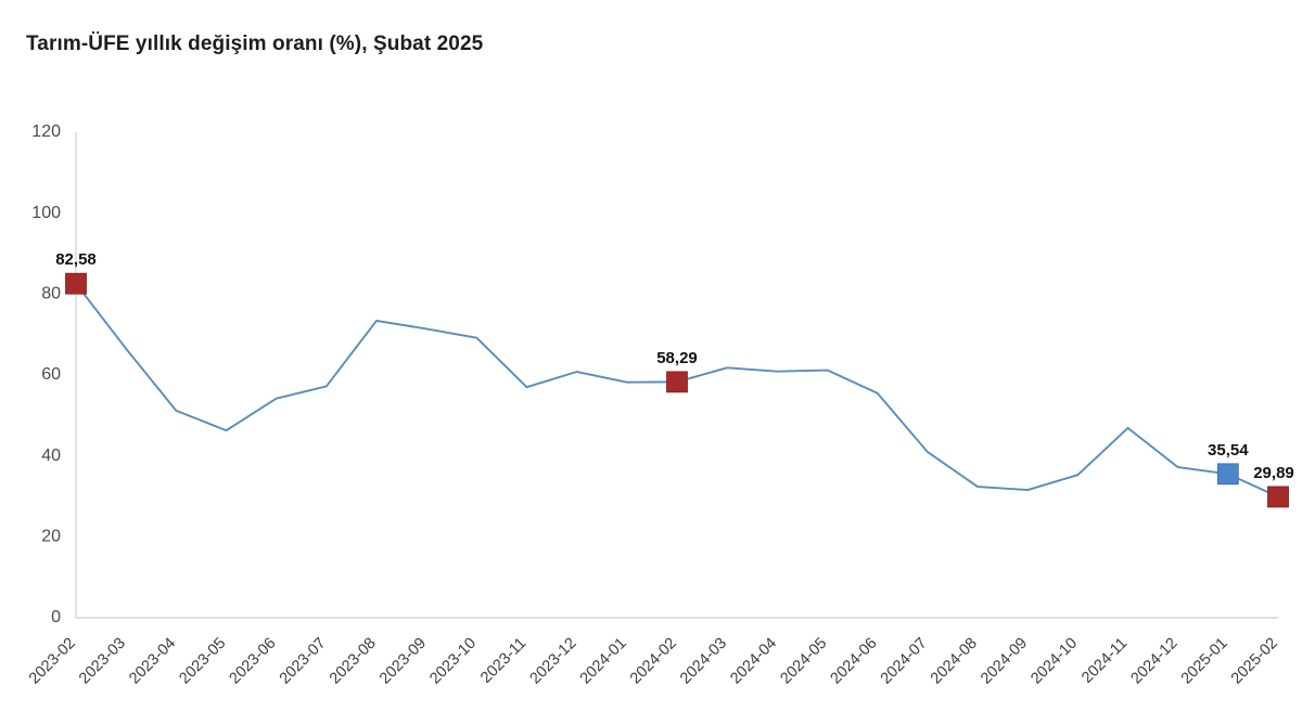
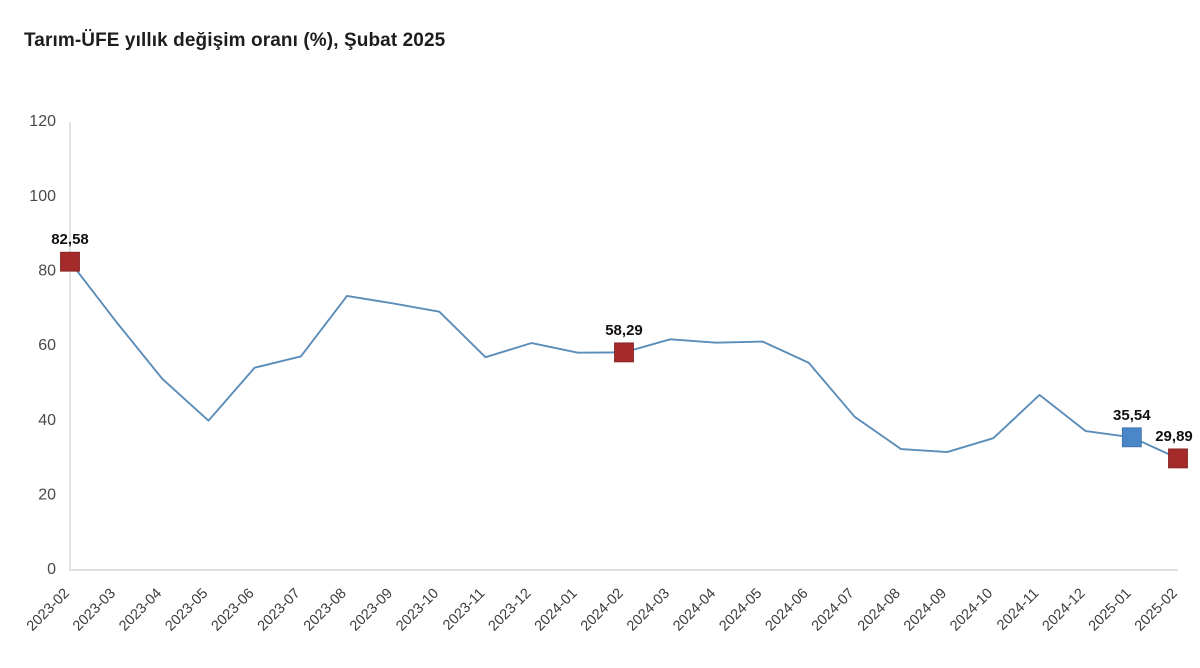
2023-05: 46 -> 40
